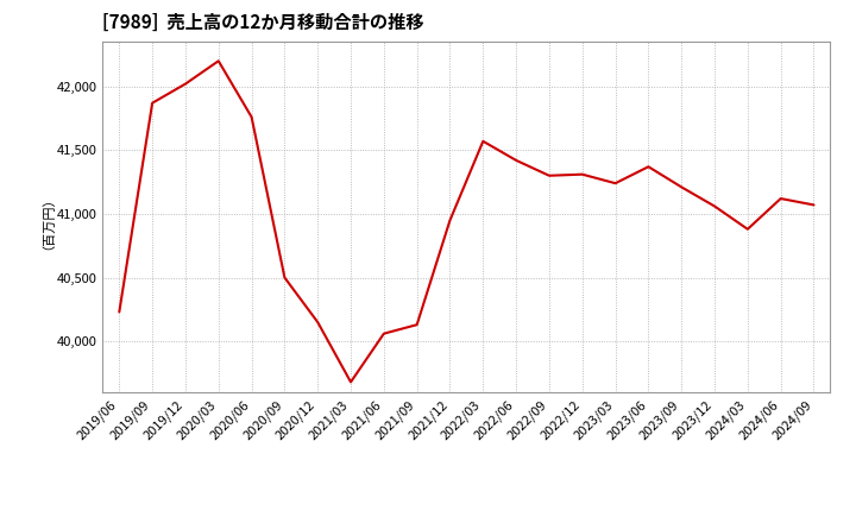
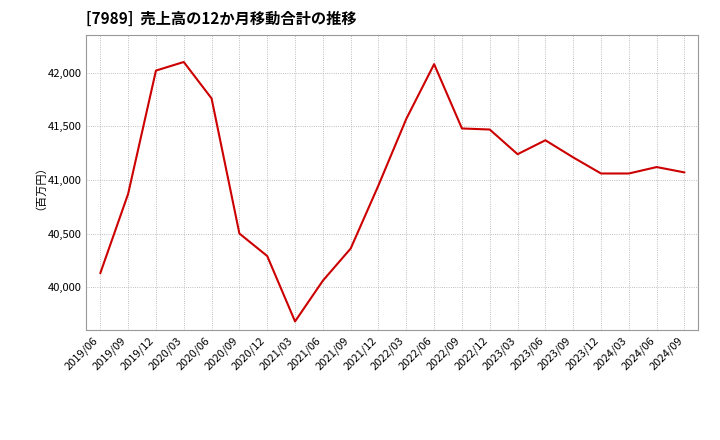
2019/06: 40,230 -> 40,130
2019/09: 41,870 -> 40,870
2020/03: 42,200 -> 42,100
2020/12: 40,150 -> 40,290
2021/09: 40,130 -> 40,360
2022/06: 41,420 -> 42,080
2022/09: 41,300 -> 41,480
2022/12: 41,310 -> 41,470
2024/03: 40,880 -> 41,060
